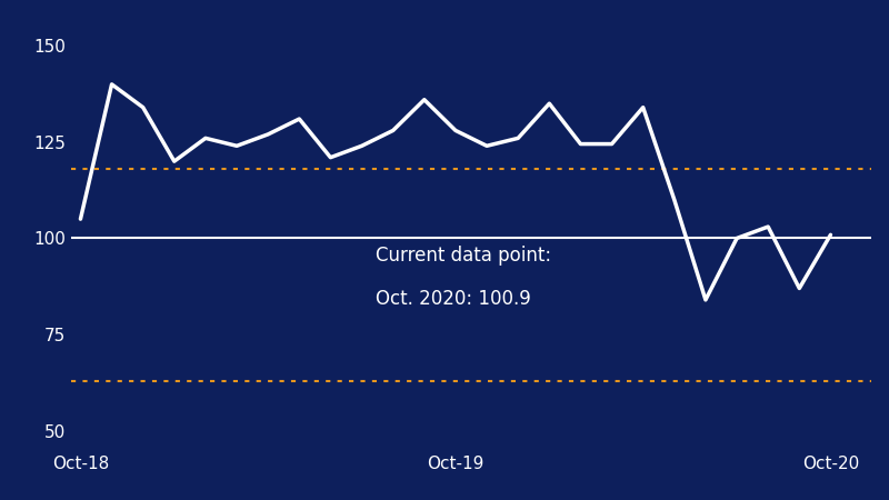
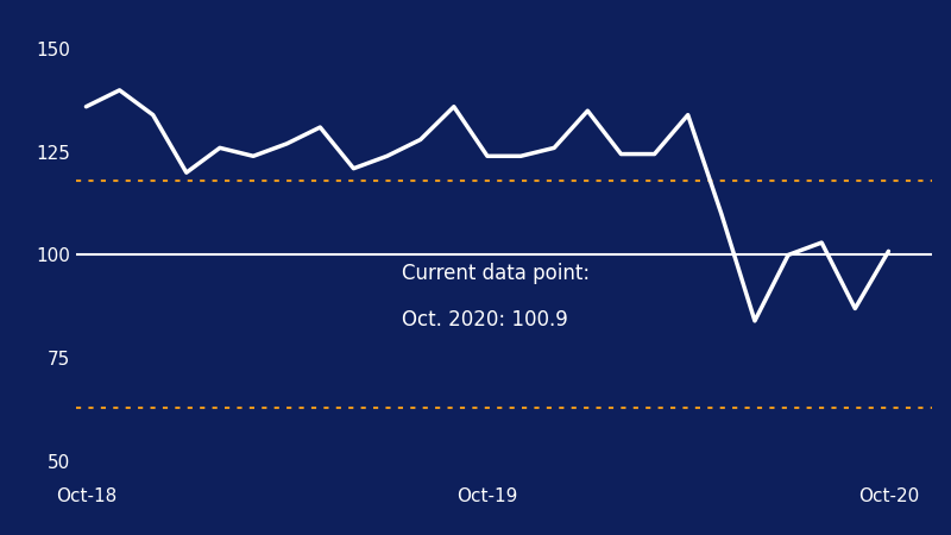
Oct-18: 105.0 -> 136.0
Oct-19: 128.0 -> 124.0
